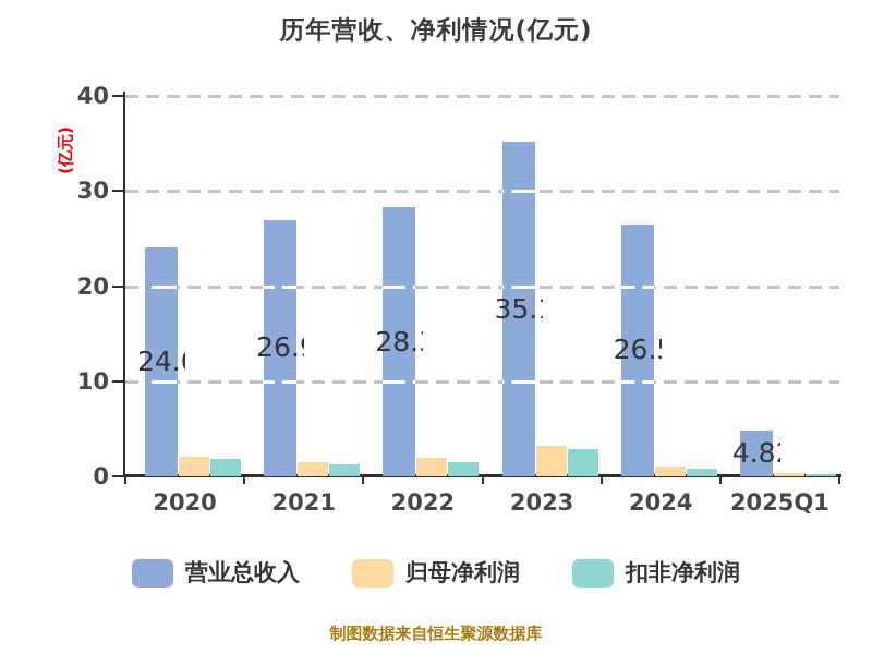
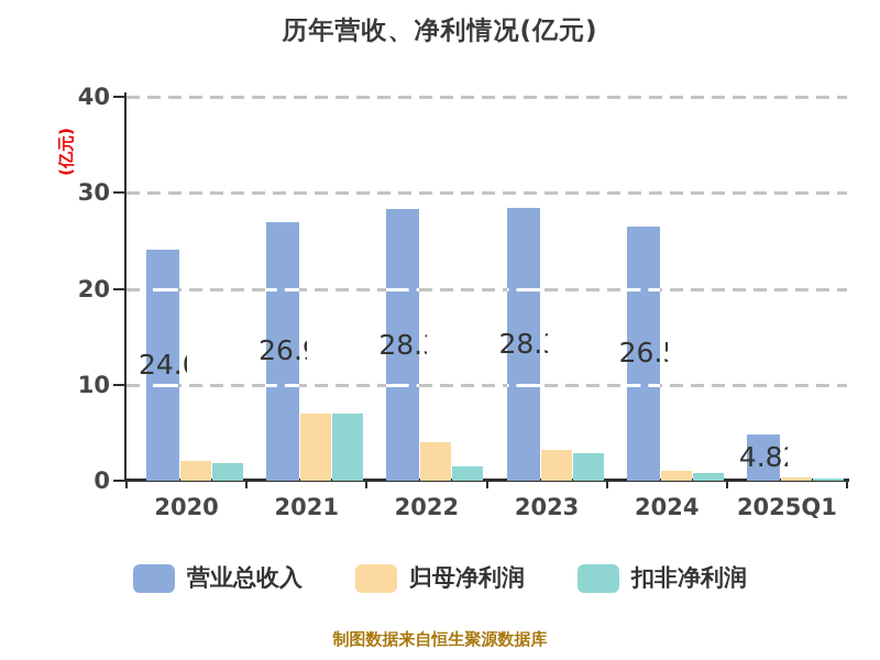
归母净利润/2021: 2 -> 7
扣非净利润/2021: 1 -> 7
归母净利润/2022: 2 -> 4
营业总收入/2023: 35.15 -> 28.38
